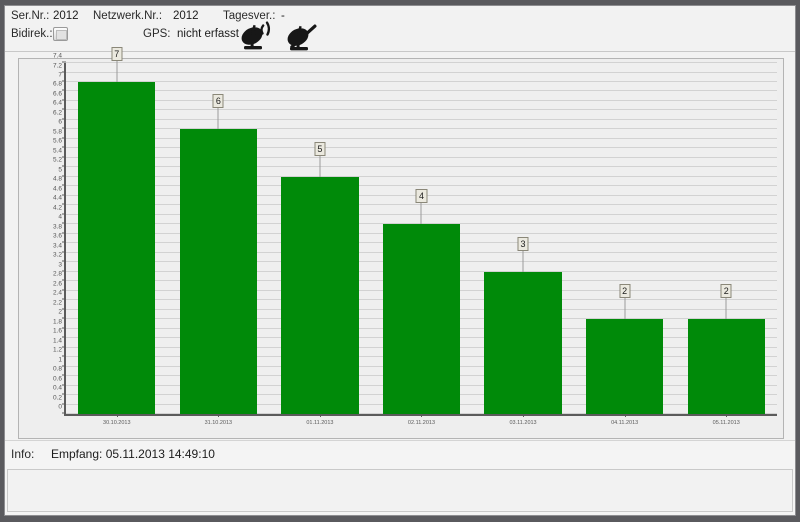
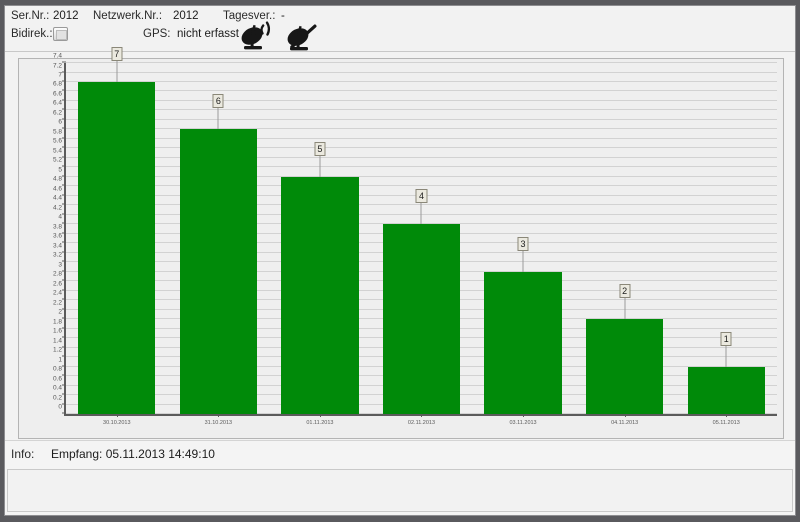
05.11.2013: 2 -> 1
